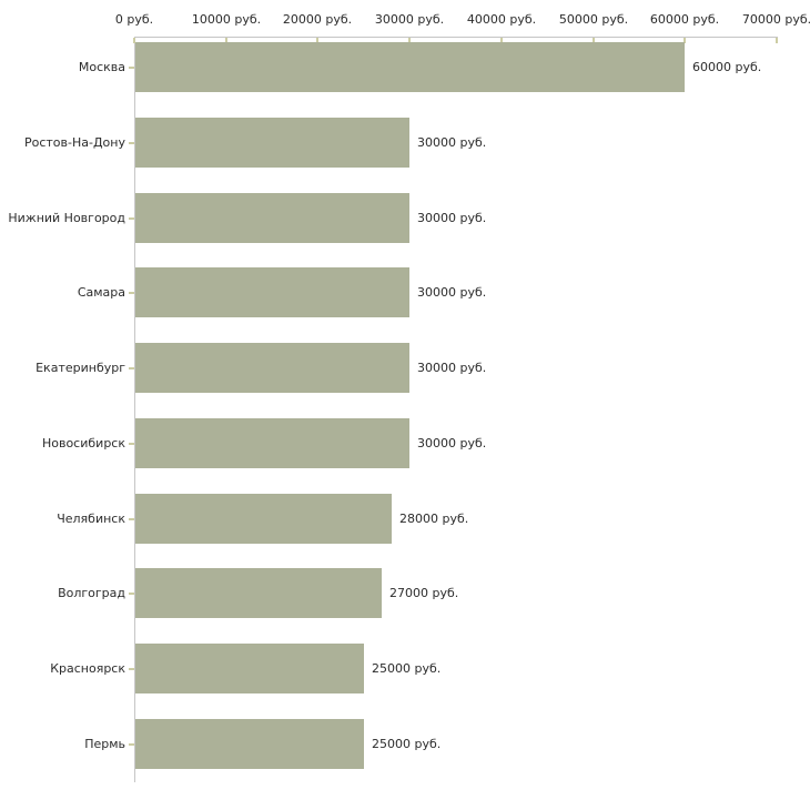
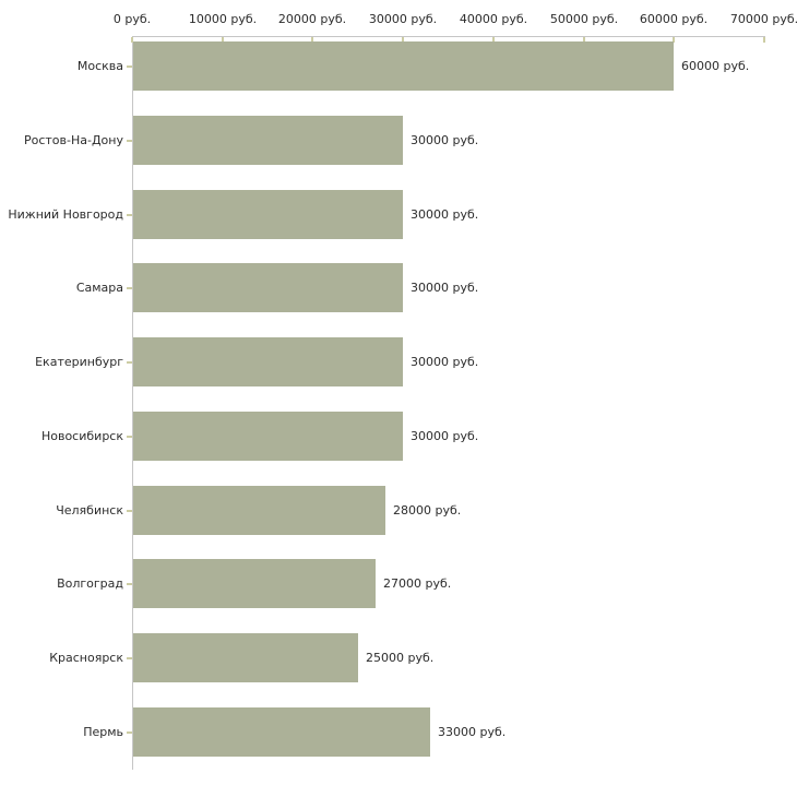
Пермь: 25000 -> 33000
